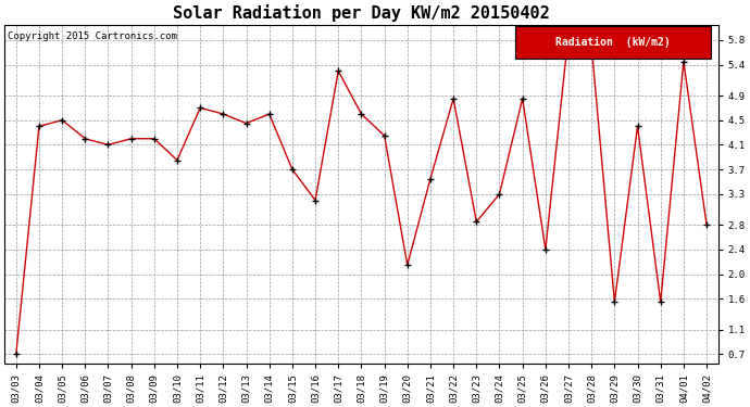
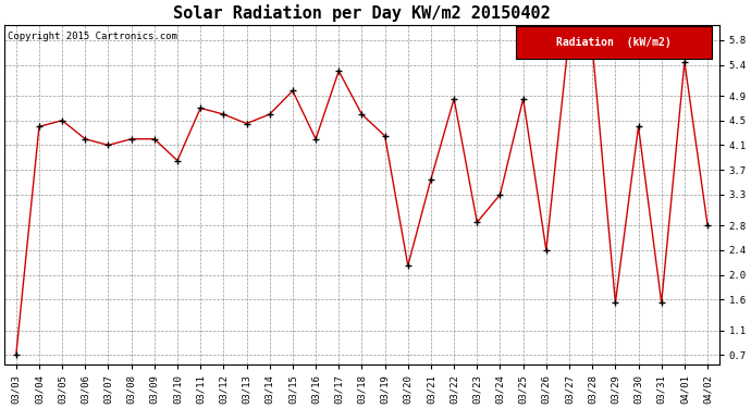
03/15: 3.70 -> 4.98
03/16: 3.20 -> 4.20
